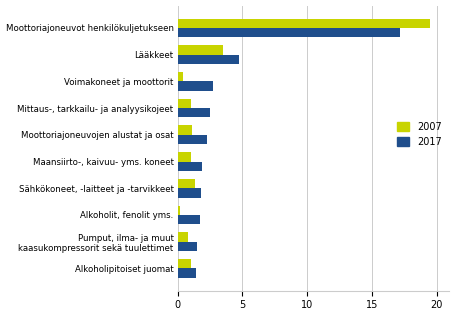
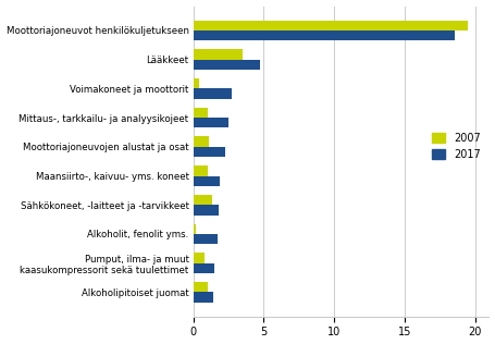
2017/Moottoriajoneuvot henkilökuljetukseen: 17.2 -> 18.6
